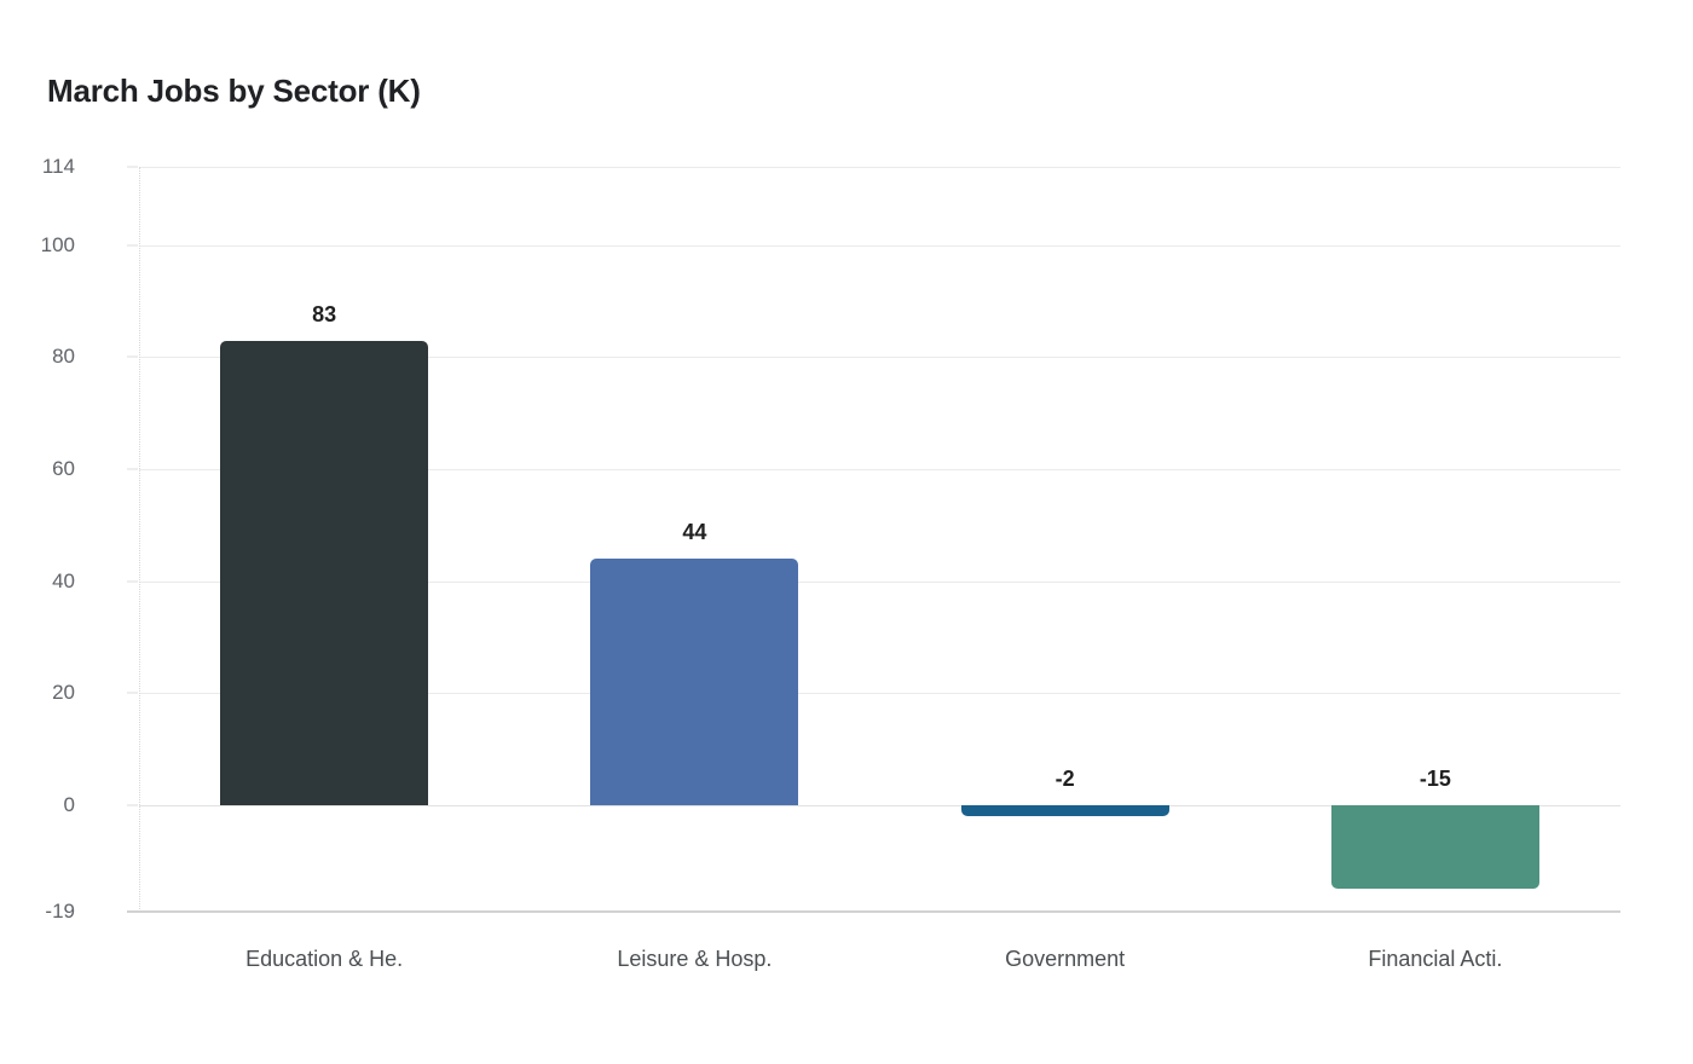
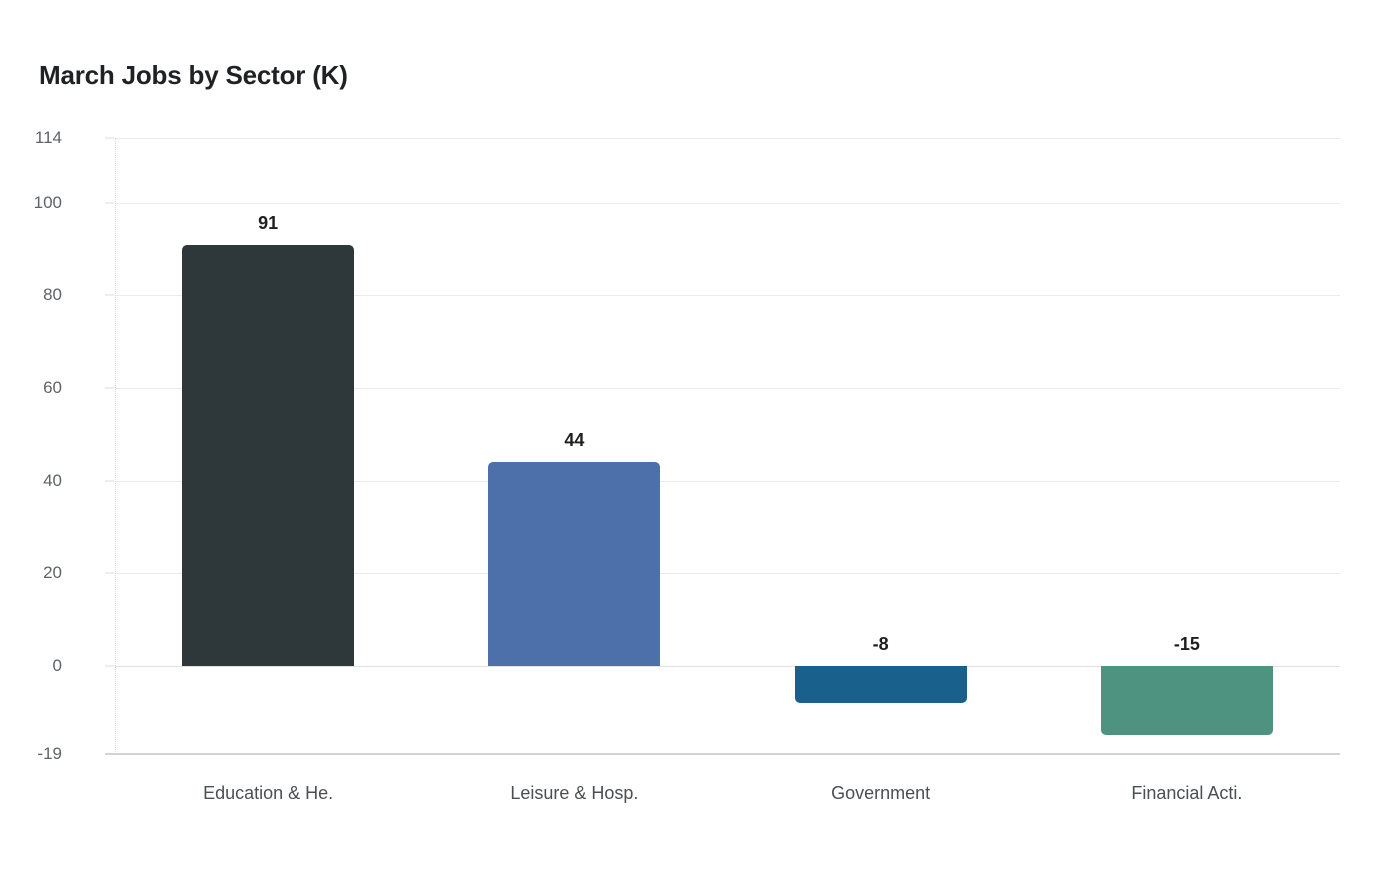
Education & He.: 83 -> 91
Government: -2 -> -8
